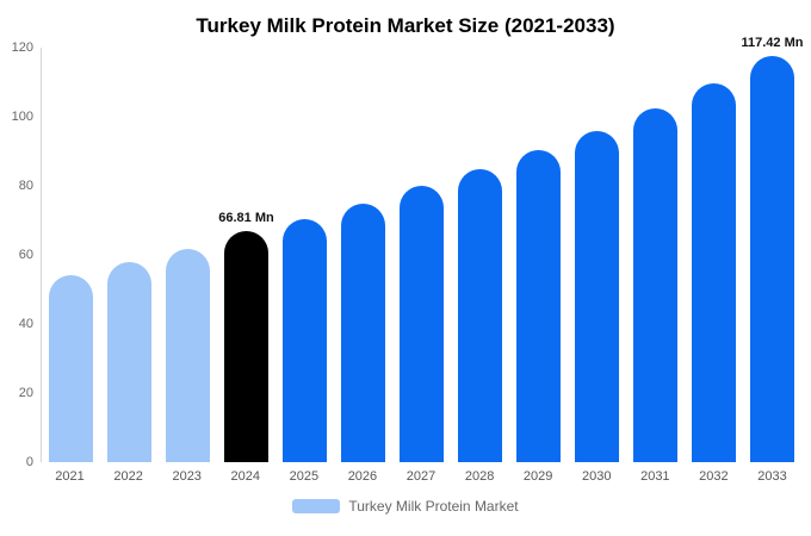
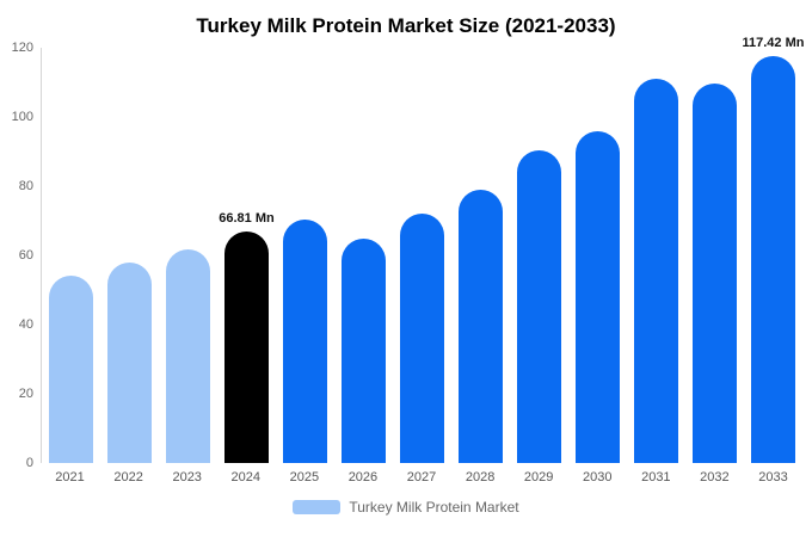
2026: 75 -> 65
2027: 80 -> 72
2028: 85 -> 79
2031: 102 -> 111
